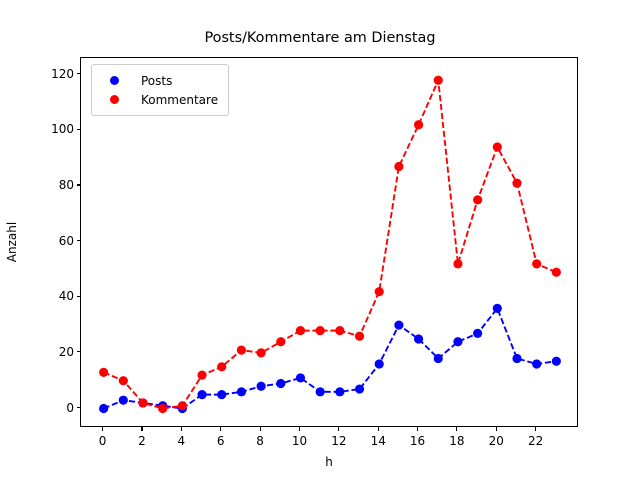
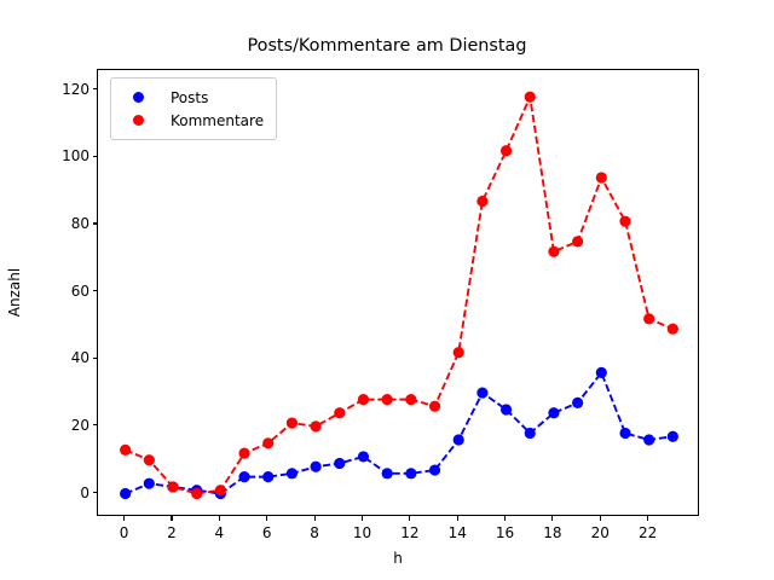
Kommentare/18: 52 -> 72
